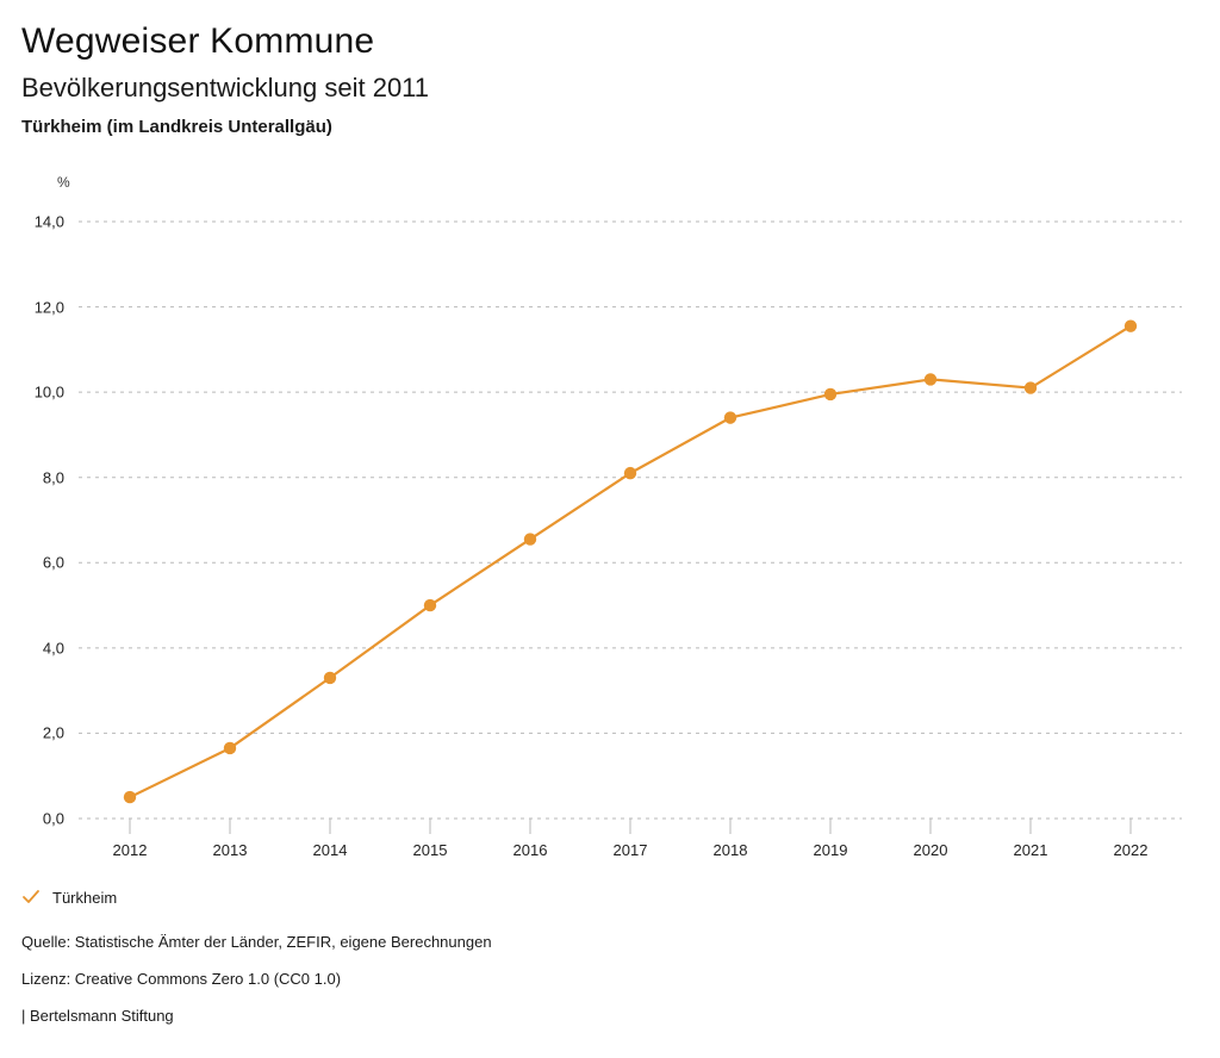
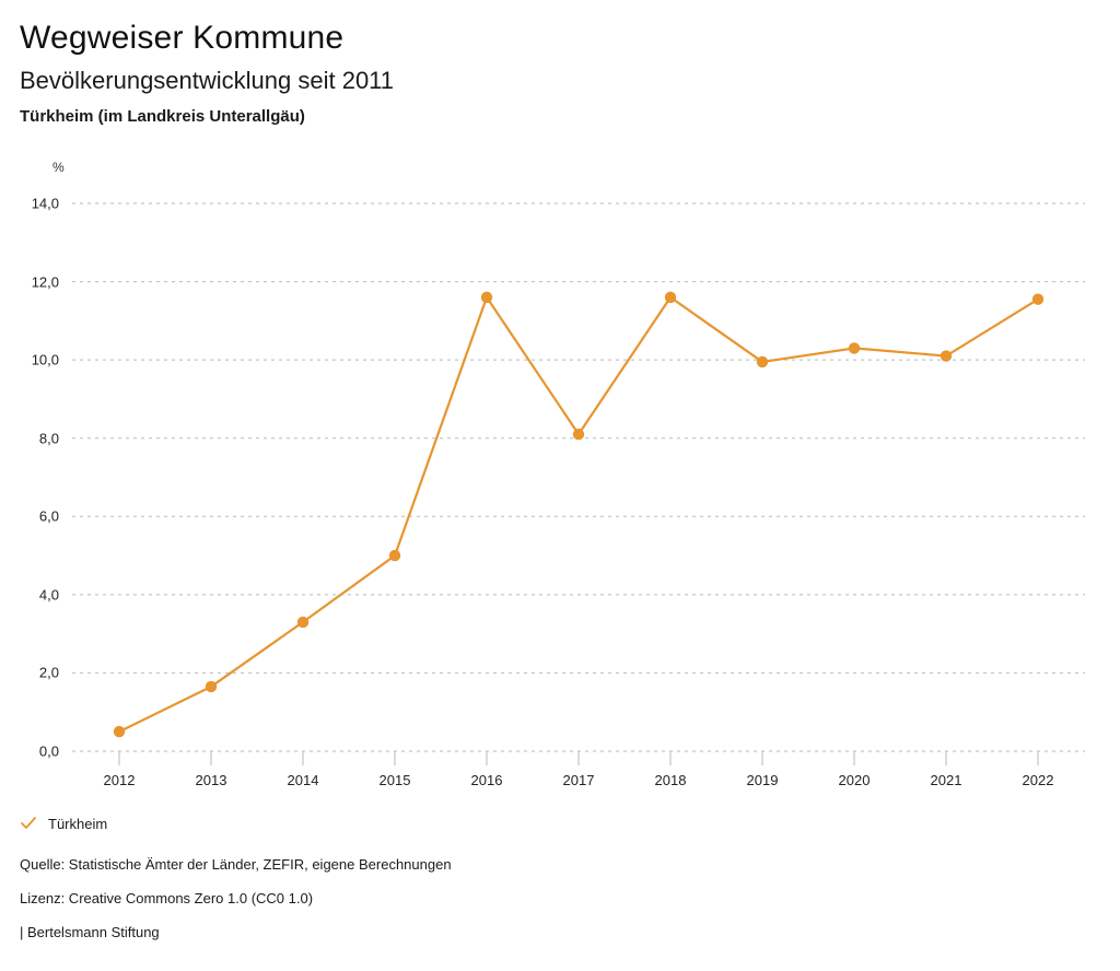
2016: 6,5 -> 11,6
2018: 9,4 -> 11,6
